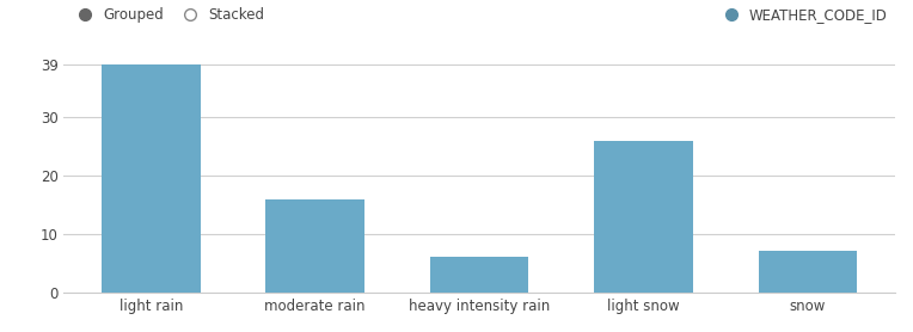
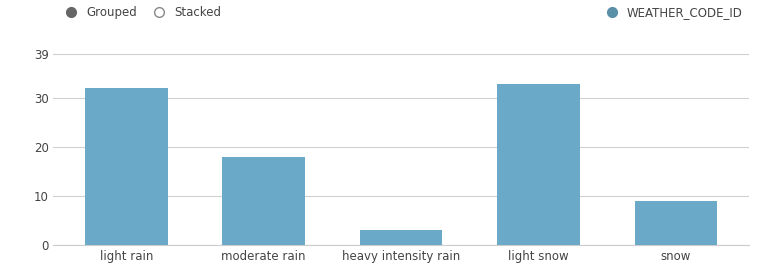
light rain: 39 -> 32
moderate rain: 16 -> 18
heavy intensity rain: 6 -> 3
light snow: 26 -> 33
snow: 7 -> 9
